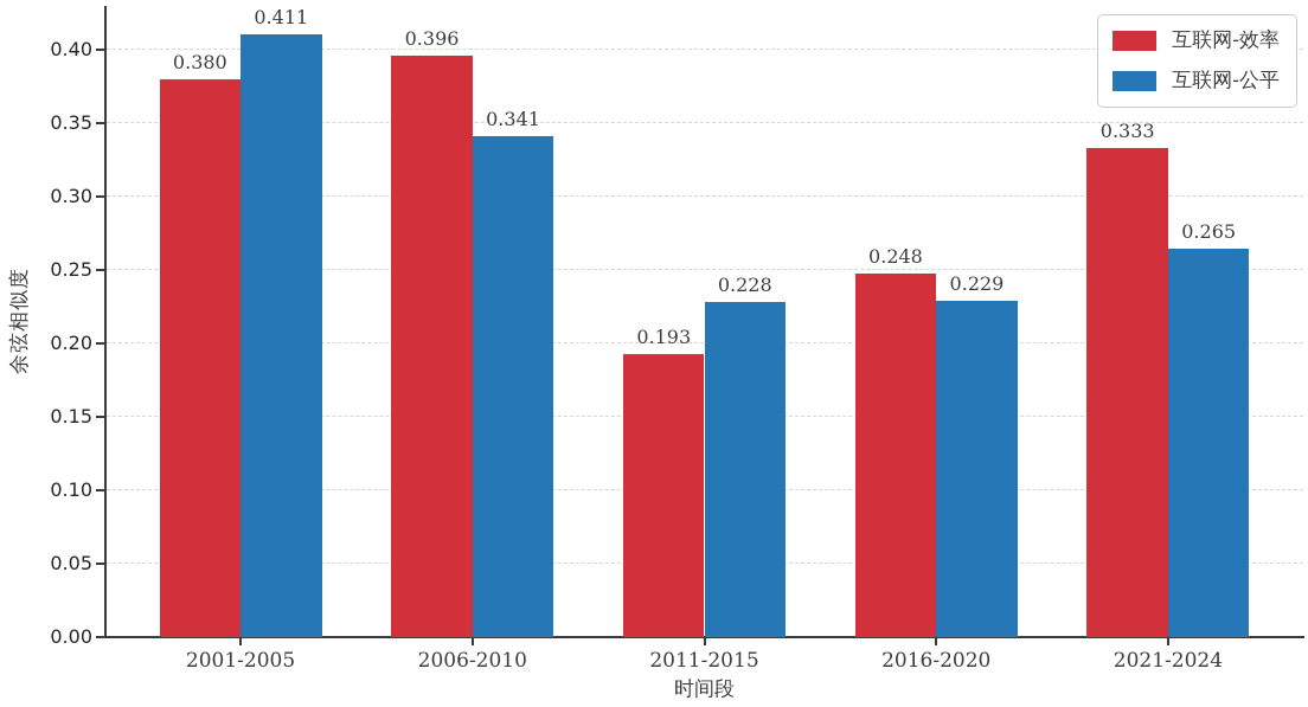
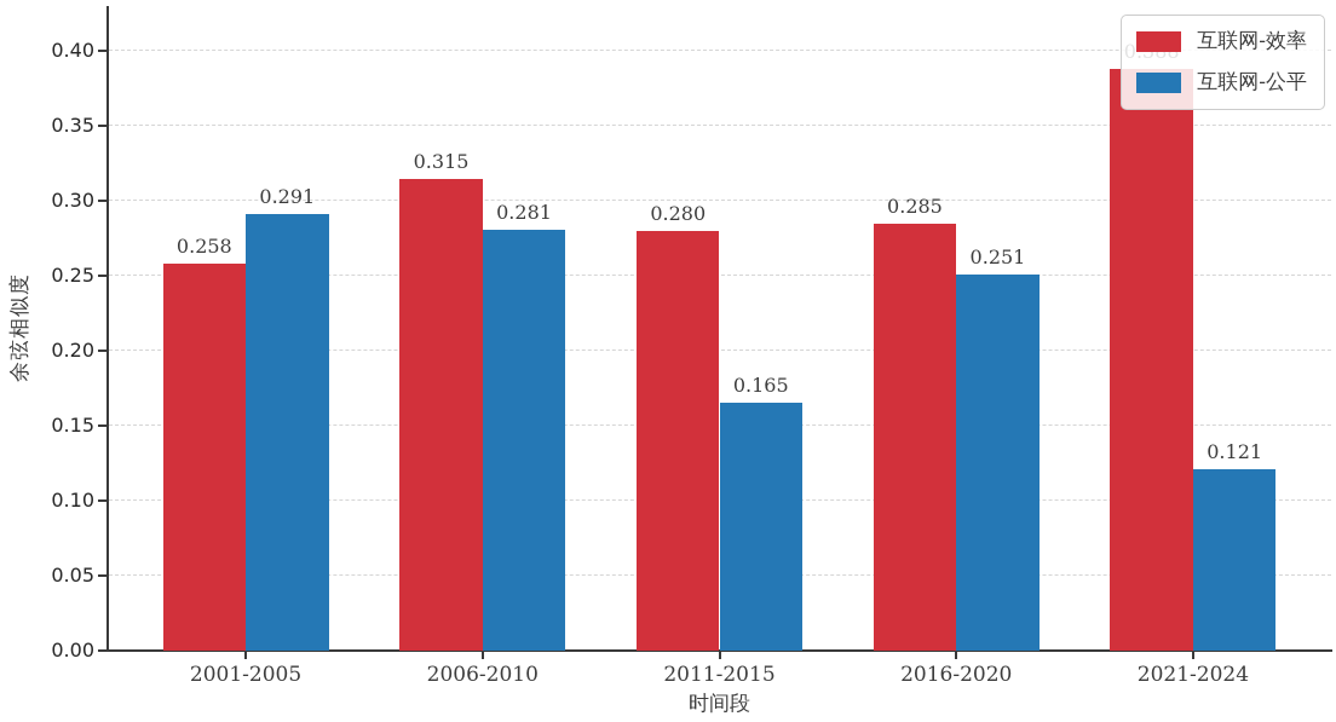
互联网-效率/2001-2005: 0.380 -> 0.258
互联网-公平/2001-2005: 0.411 -> 0.291
互联网-效率/2006-2010: 0.396 -> 0.315
互联网-公平/2006-2010: 0.341 -> 0.281
互联网-效率/2011-2015: 0.193 -> 0.280
互联网-公平/2011-2015: 0.228 -> 0.165
互联网-效率/2016-2020: 0.248 -> 0.285
互联网-公平/2016-2020: 0.229 -> 0.251
互联网-效率/2021-2024: 0.333 -> 0.388
互联网-公平/2021-2024: 0.265 -> 0.121
